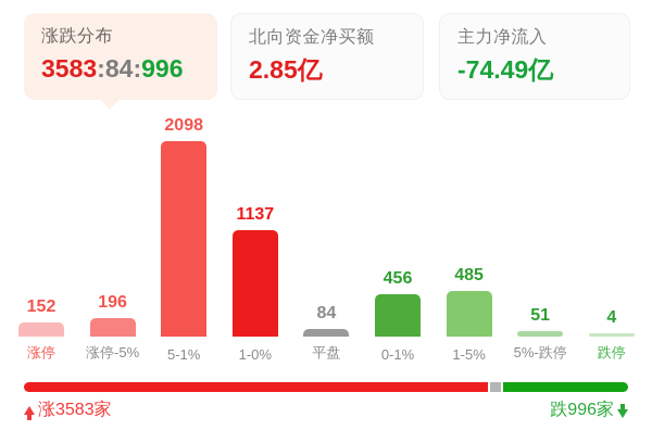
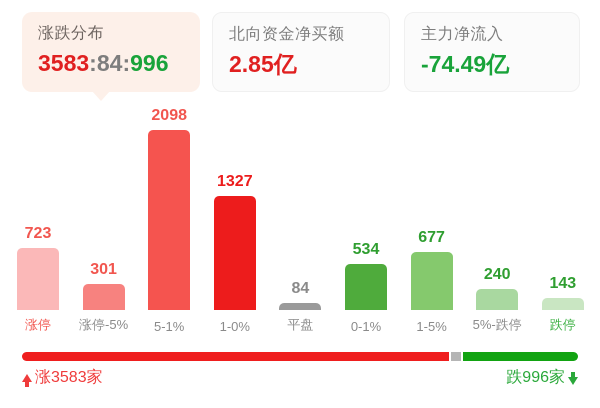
涨停: 152 -> 723
涨停-5%: 196 -> 301
1-0%: 1137 -> 1327
0-1%: 456 -> 534
1-5%: 485 -> 677
5%-跌停: 51 -> 240
跌停: 4 -> 143
